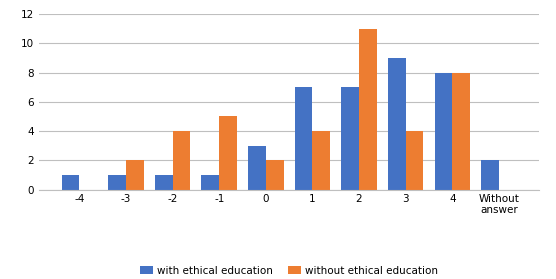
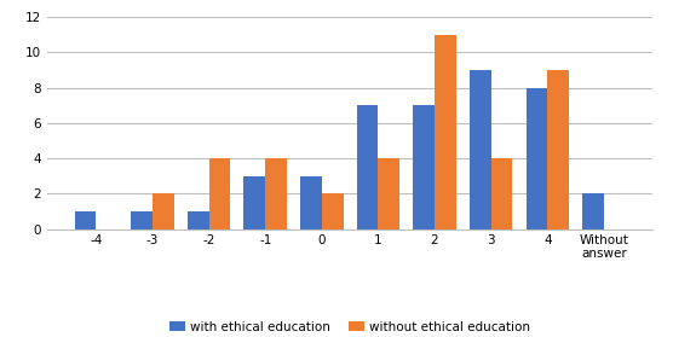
with ethical education/-1: 1 -> 3
without ethical education/-1: 5 -> 4
without ethical education/4: 8 -> 9
